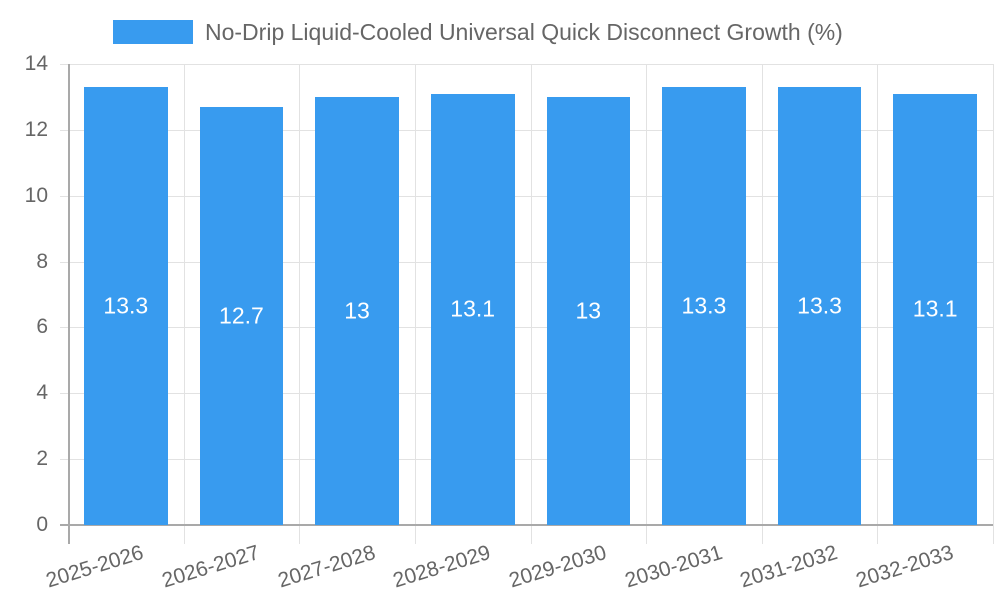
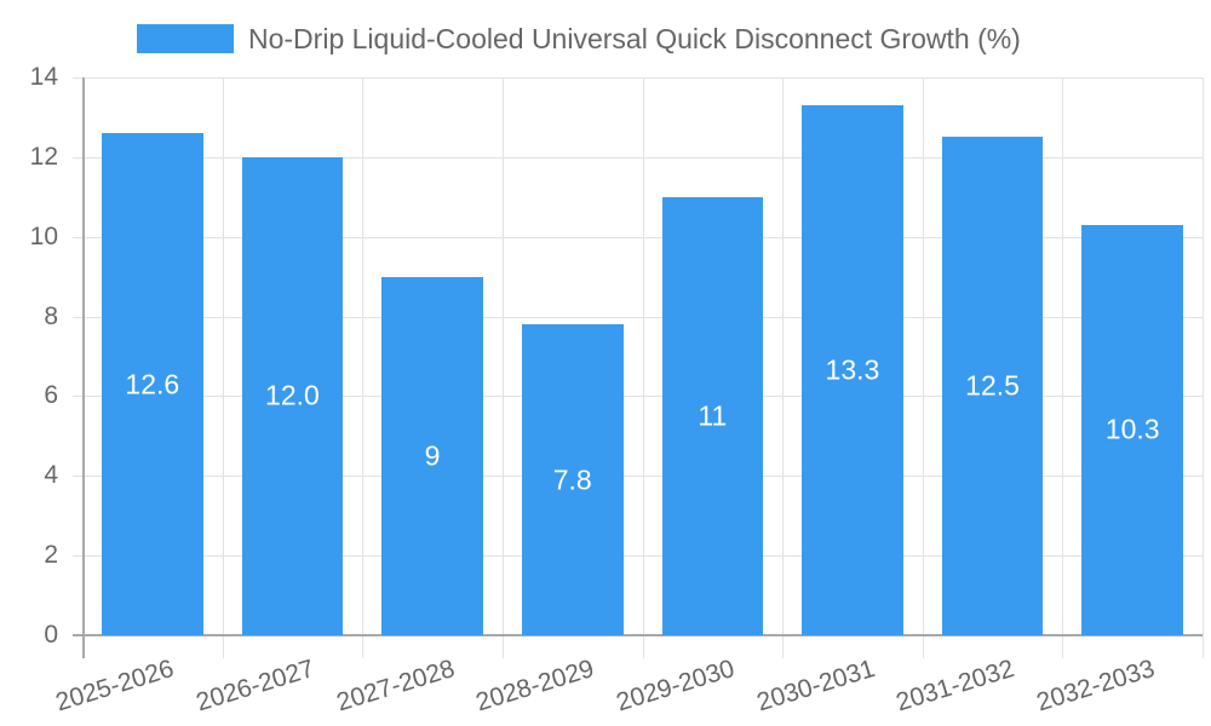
2025-2026: 13.3 -> 12.6
2026-2027: 12.7 -> 12.0
2027-2028: 13 -> 9
2028-2029: 13.1 -> 7.8
2029-2030: 13 -> 11
2031-2032: 13.3 -> 12.5
2032-2033: 13.1 -> 10.3
